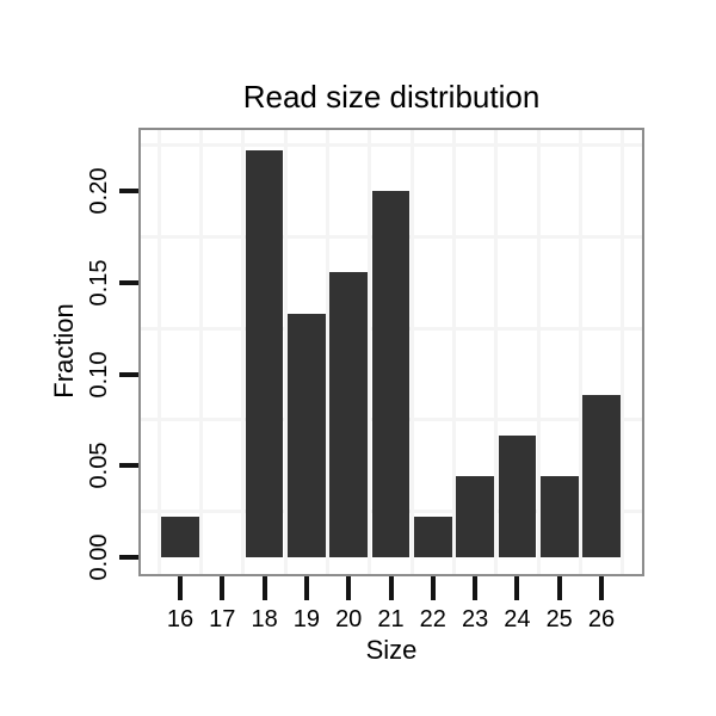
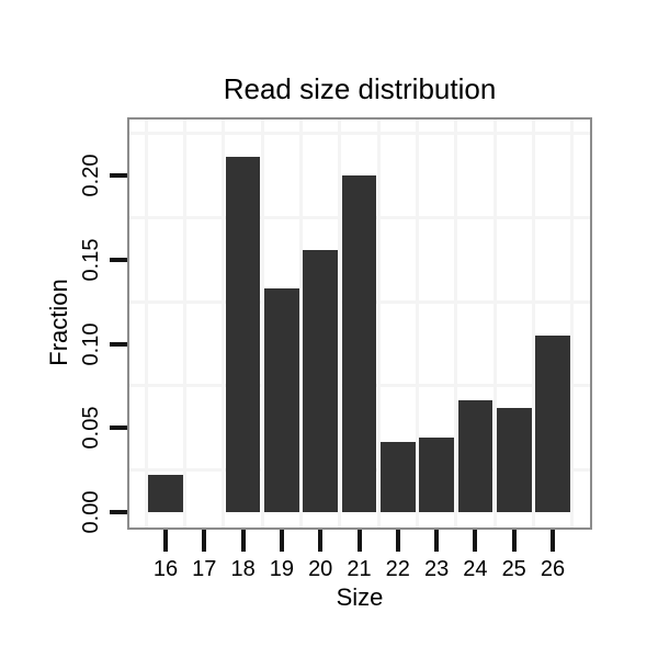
18: 0.222 -> 0.211
22: 0.022 -> 0.042
25: 0.044 -> 0.062
26: 0.089 -> 0.105
